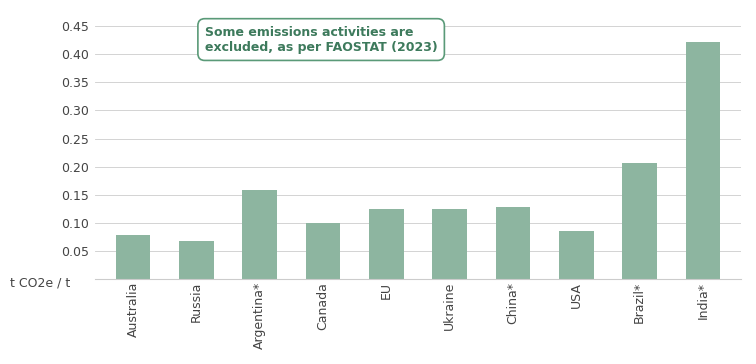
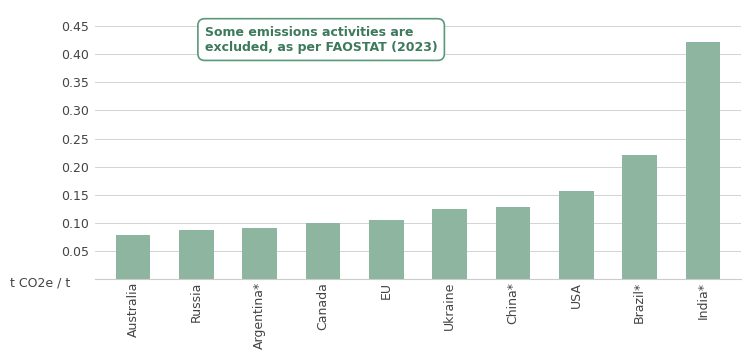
Russia: 0.068 -> 0.087
Argentina*: 0.158 -> 0.090
EU: 0.124 -> 0.105
USA: 0.086 -> 0.156
Brazil*: 0.206 -> 0.220
